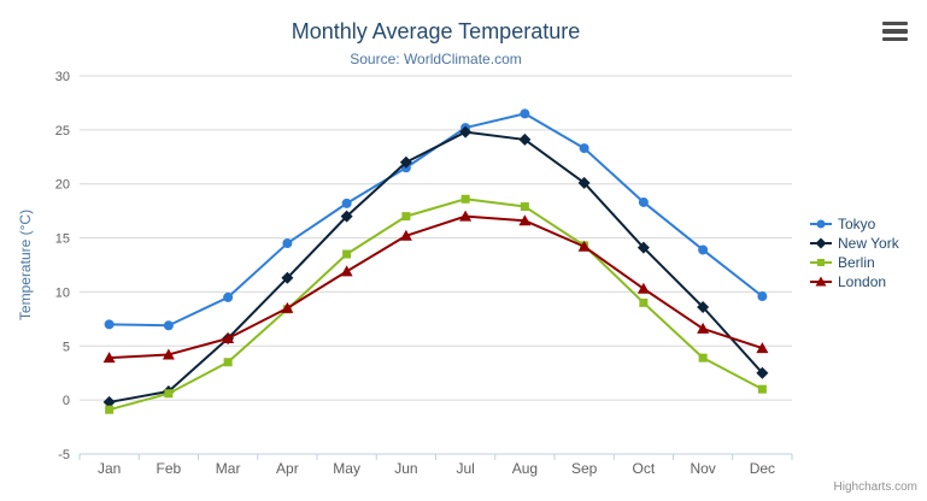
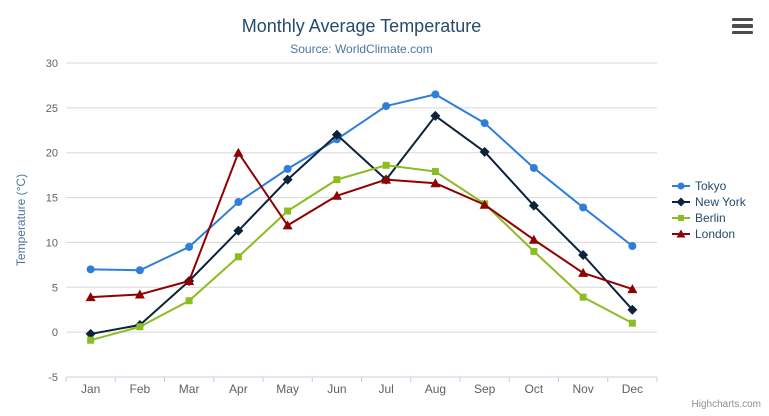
London/Apr: 8 -> 20
New York/Jul: 25 -> 17
